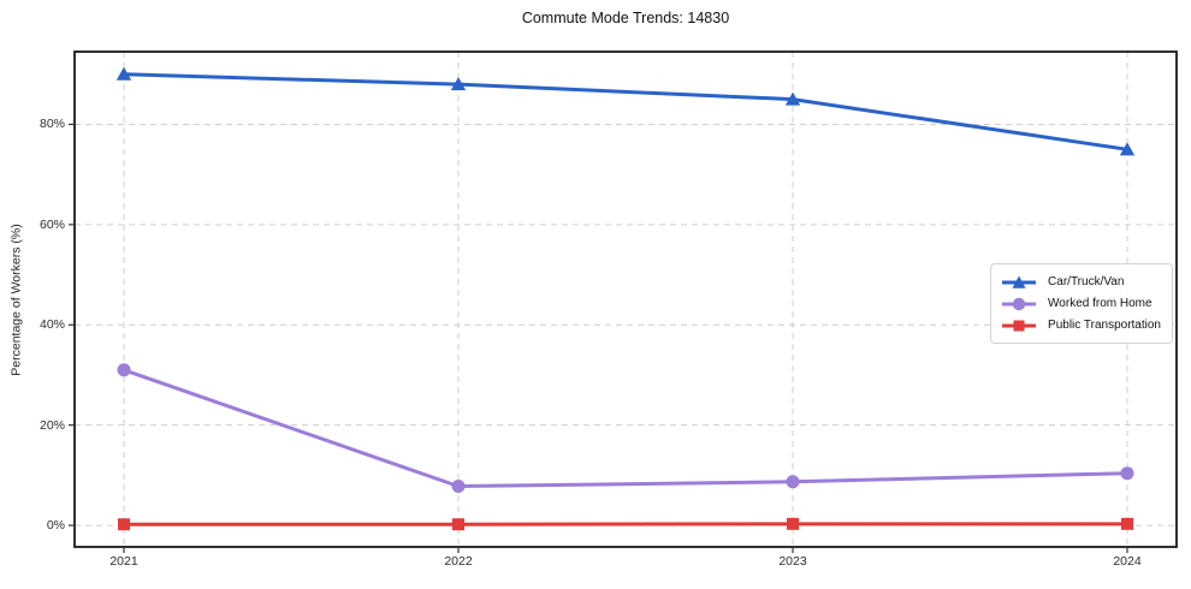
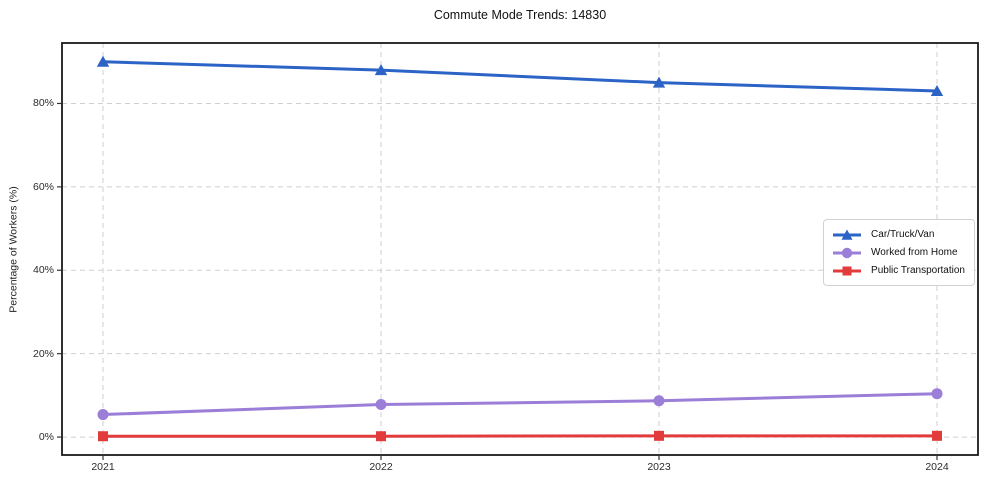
Worked from Home/2021: 31% -> 5%
Car/Truck/Van/2024: 75% -> 83%
